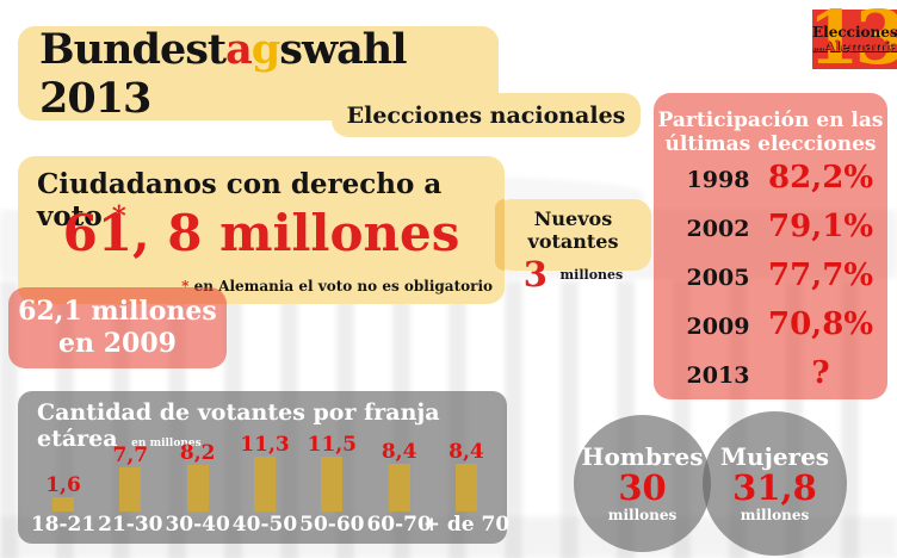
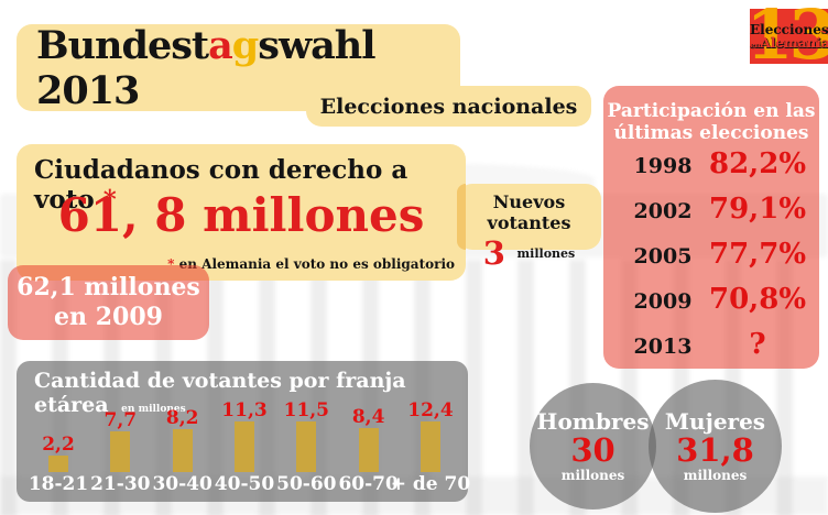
18-21: 1,6 -> 2,2
+ de 70: 8,4 -> 12,4
